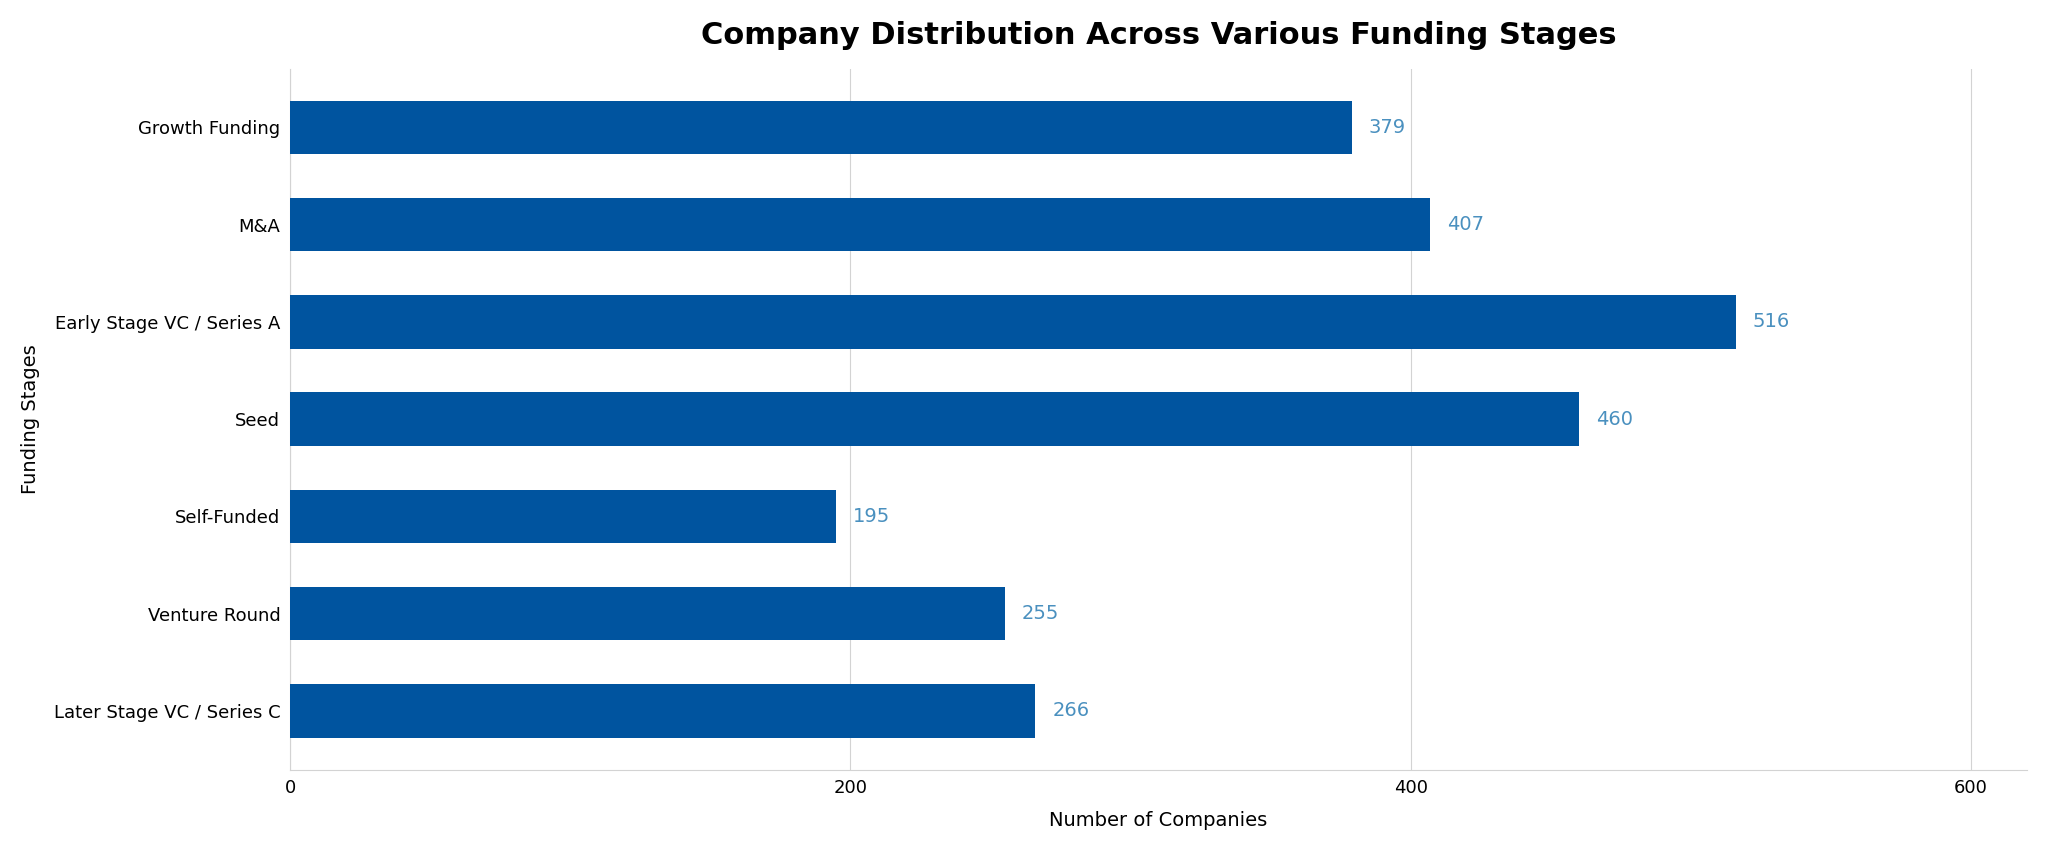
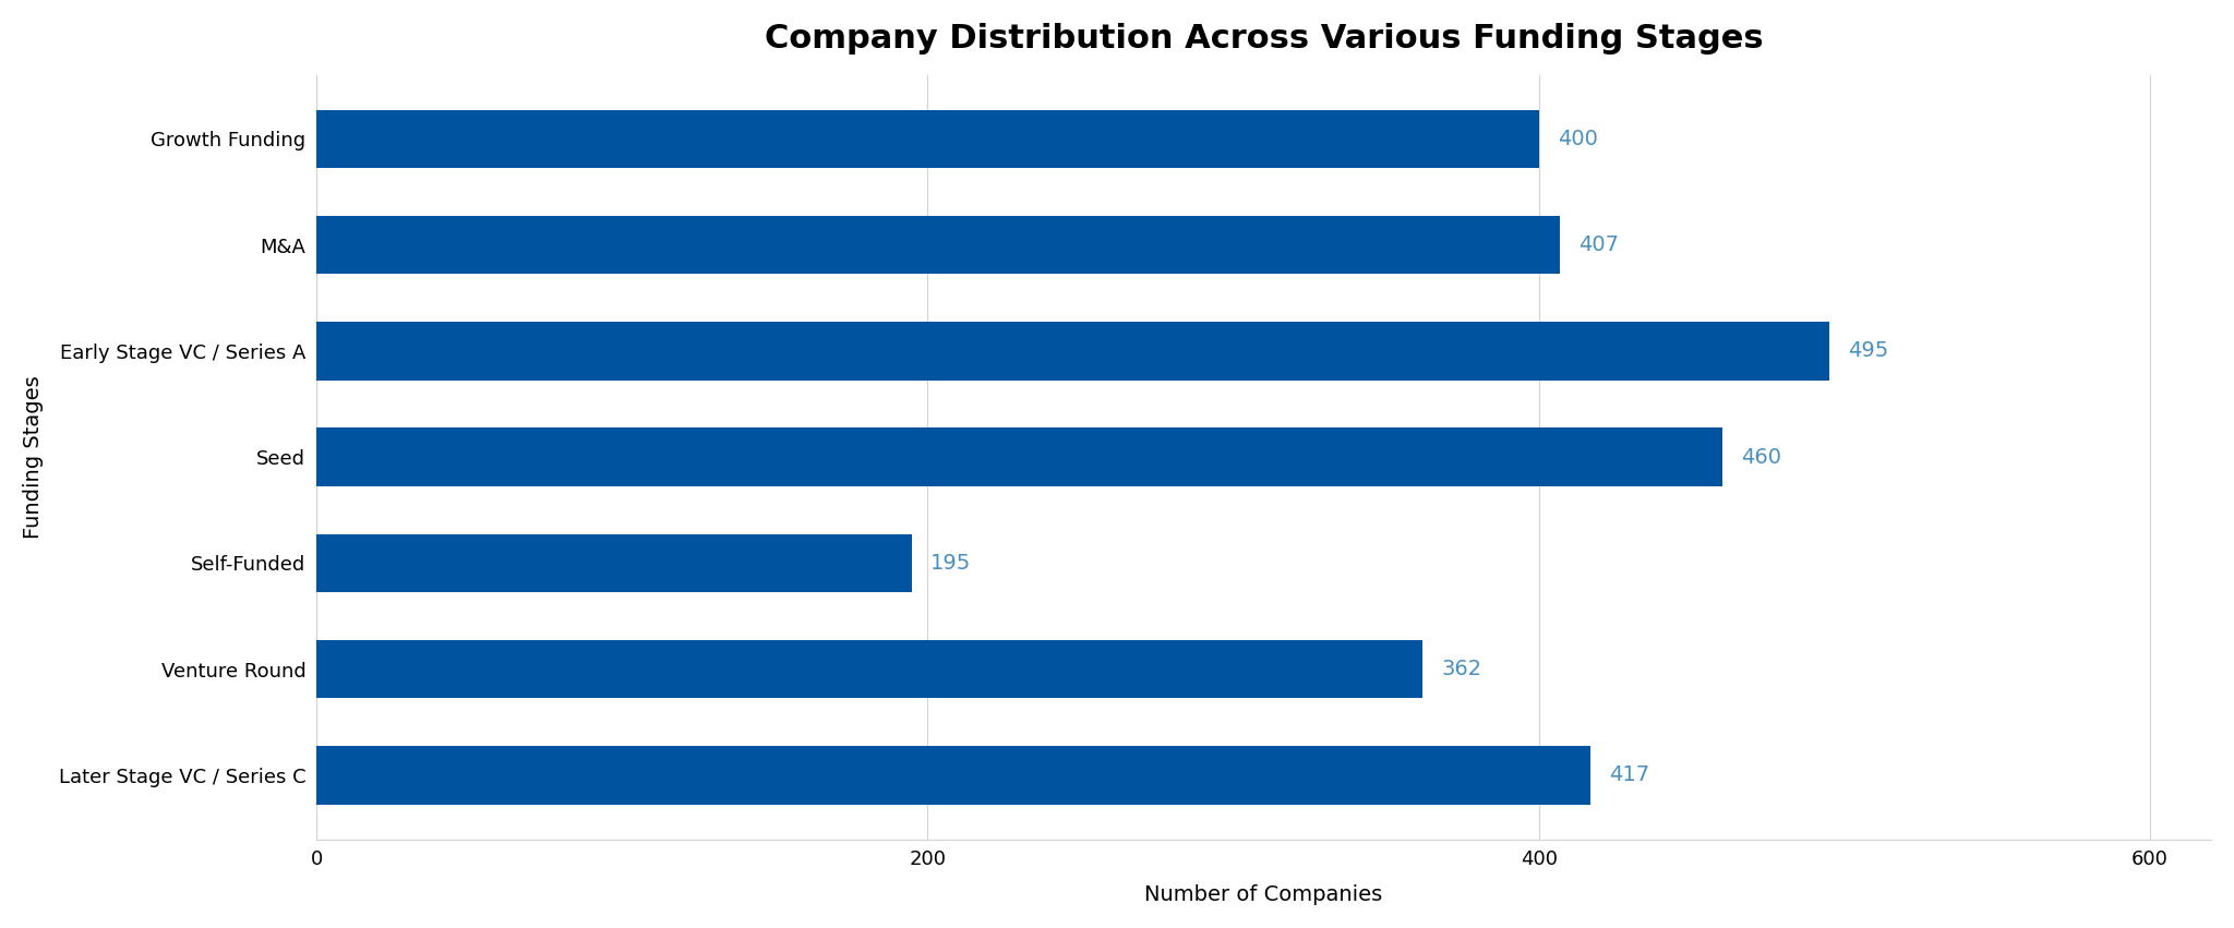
Growth Funding: 379 -> 400
Early Stage VC / Series A: 516 -> 495
Venture Round: 255 -> 362
Later Stage VC / Series C: 266 -> 417
